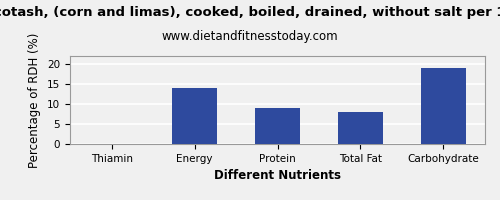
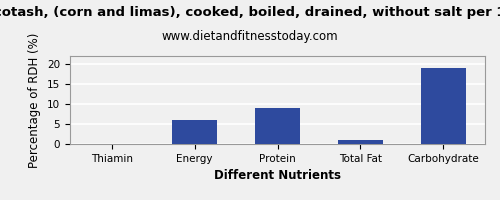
Energy: 14.0 -> 6.1
Total Fat: 8.0 -> 1.0
